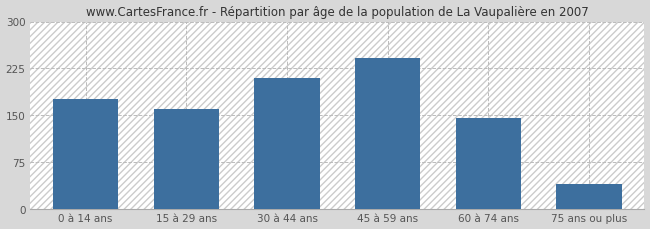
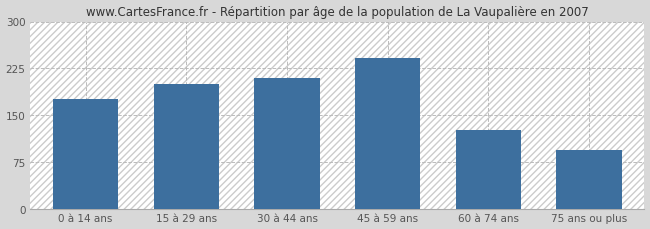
15 à 29 ans: 160 -> 200
60 à 74 ans: 145 -> 126
75 ans ou plus: 40 -> 94
